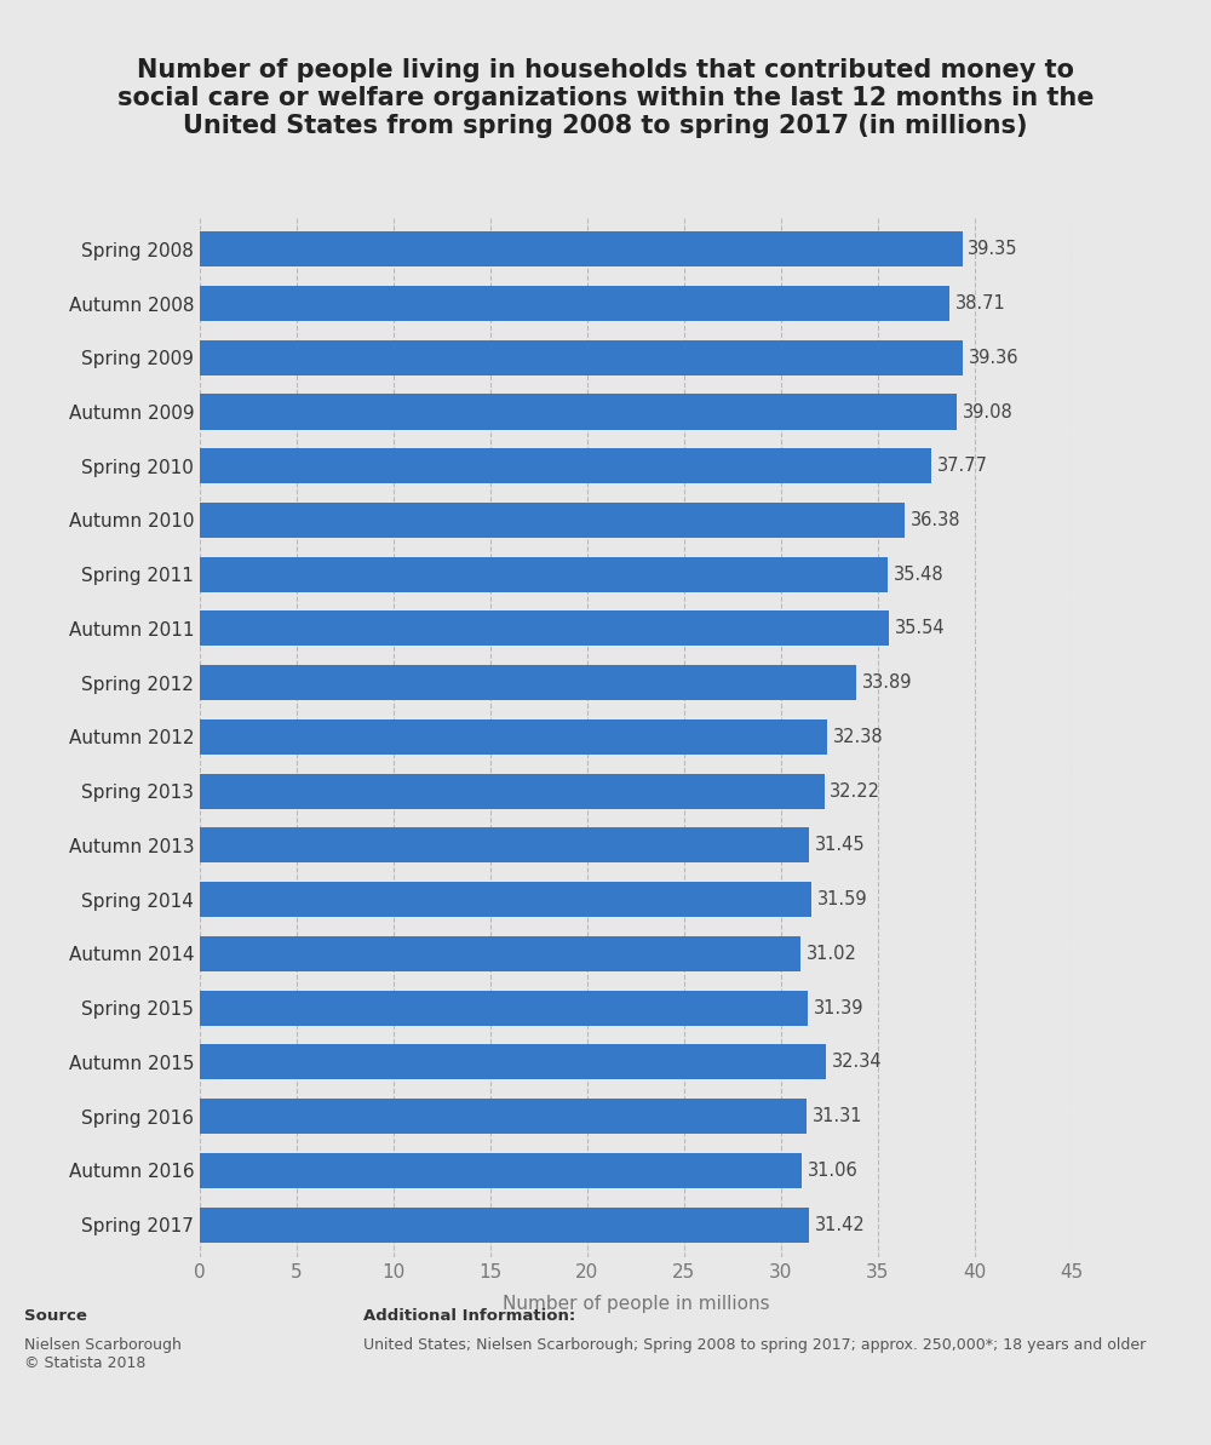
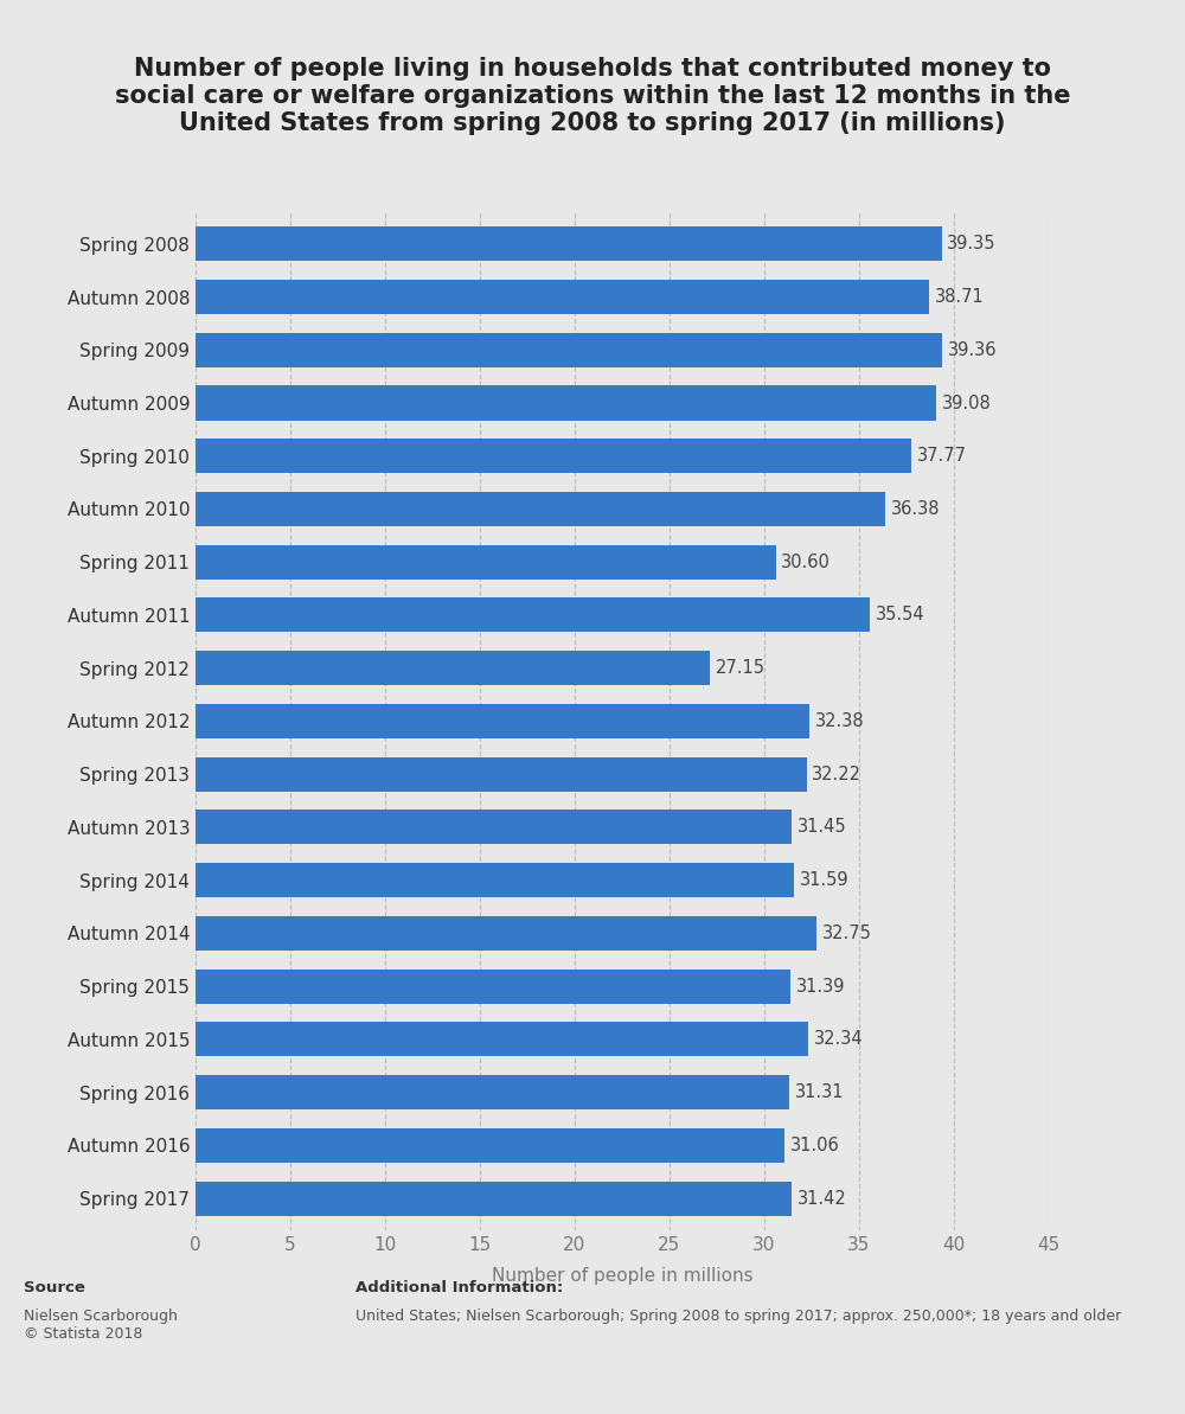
Spring 2011: 35.48 -> 30.60
Spring 2012: 33.89 -> 27.15
Autumn 2014: 31.02 -> 32.75
